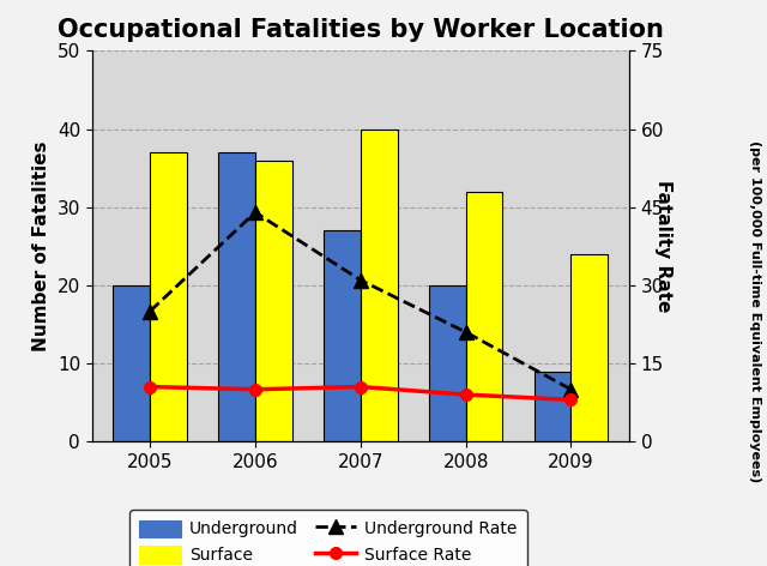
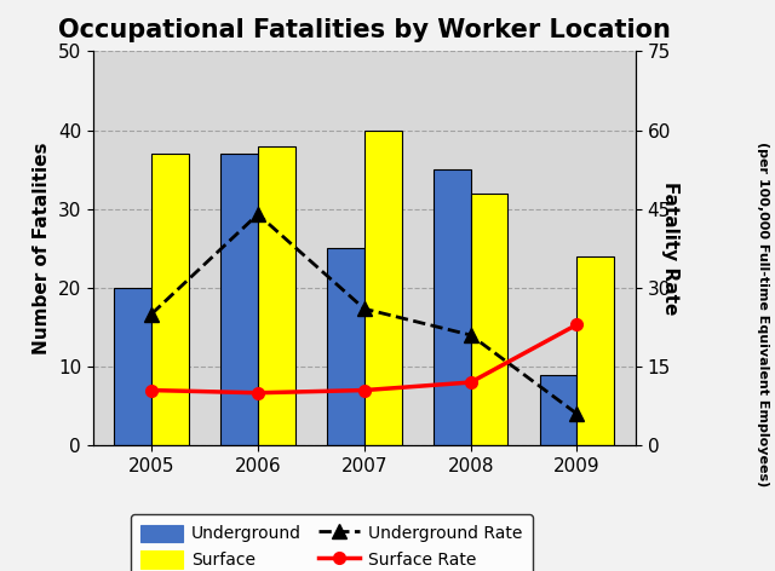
Surface/2006: 36 -> 38
Underground/2007: 27 -> 25
Underground Rate/2007: 31 -> 26
Underground/2008: 20 -> 35
Surface Rate/2008: 9.0 -> 12.0
Underground Rate/2009: 10 -> 6
Surface Rate/2009: 8.0 -> 23.0
